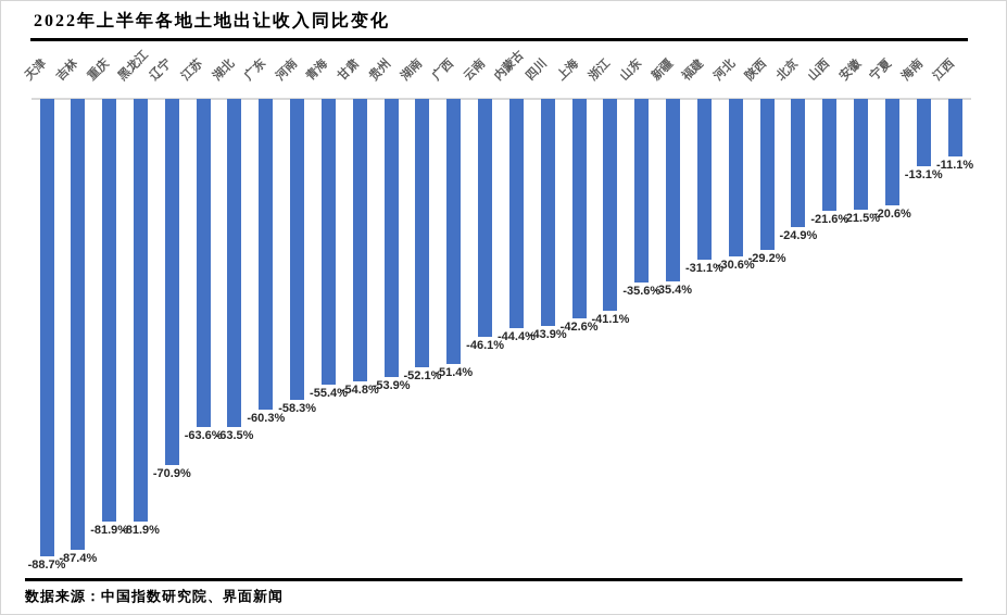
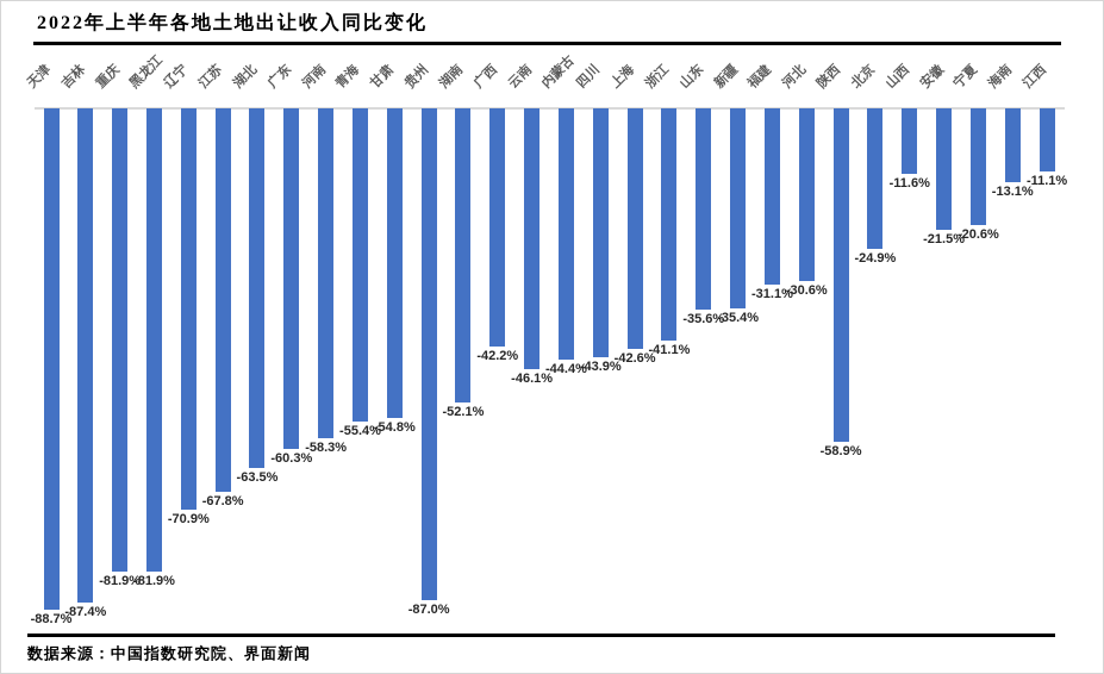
江苏: -63.6% -> -67.8%
贵州: -53.9% -> -87.0%
广西: -51.4% -> -42.2%
陕西: -29.2% -> -58.9%
山西: -21.6% -> -11.6%
